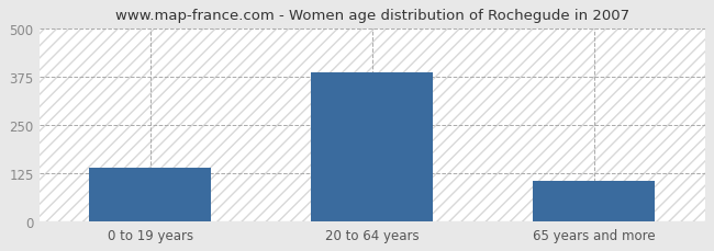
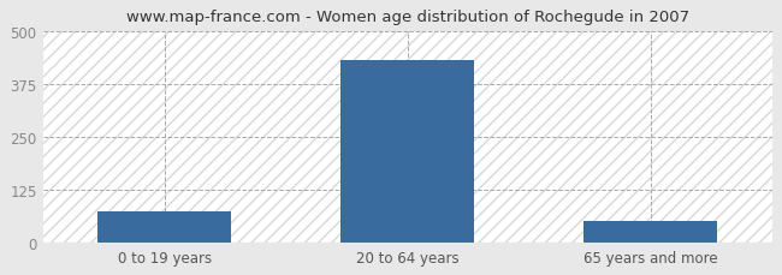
0 to 19 years: 140 -> 75
20 to 64 years: 385 -> 430
65 years and more: 105 -> 50
